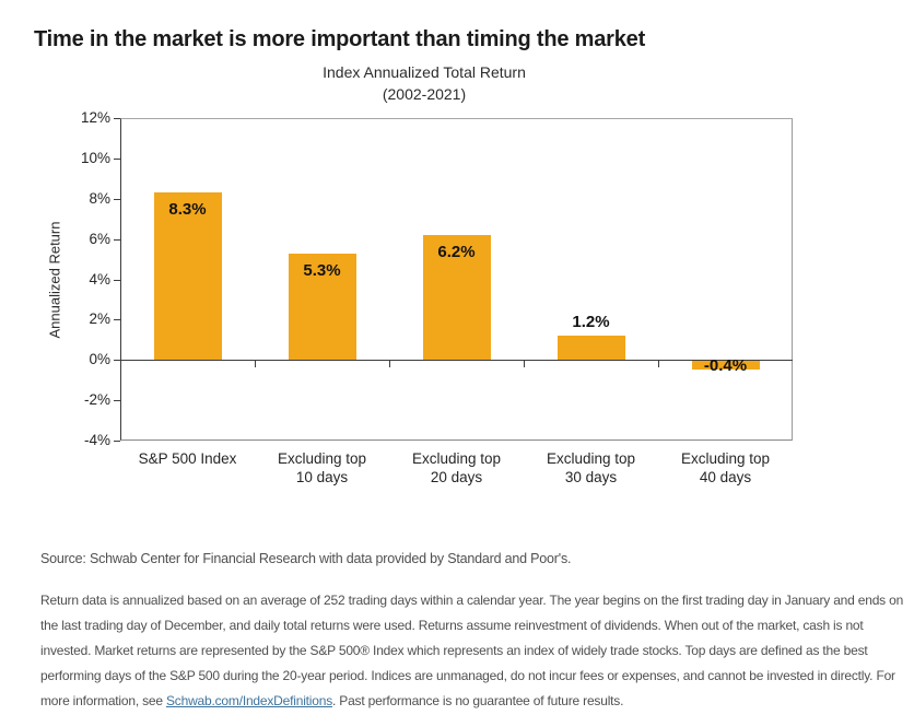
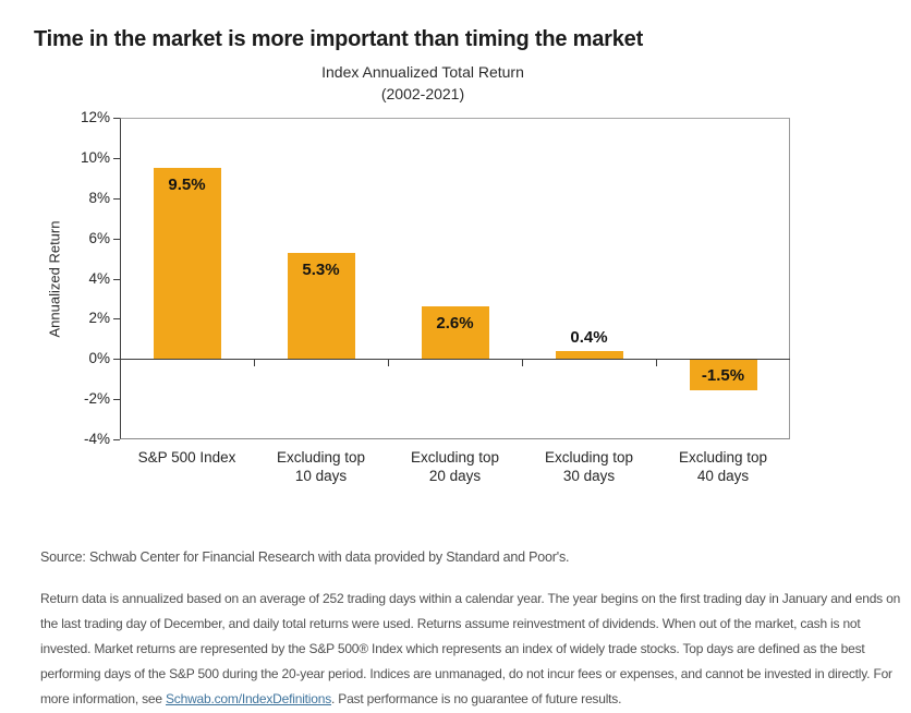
S&P 500 Index: 8.3% -> 9.5%
Excluding top 20 days: 6.2% -> 2.6%
Excluding top 30 days: 1.2% -> 0.4%
Excluding top 40 days: -0.4% -> -1.5%
